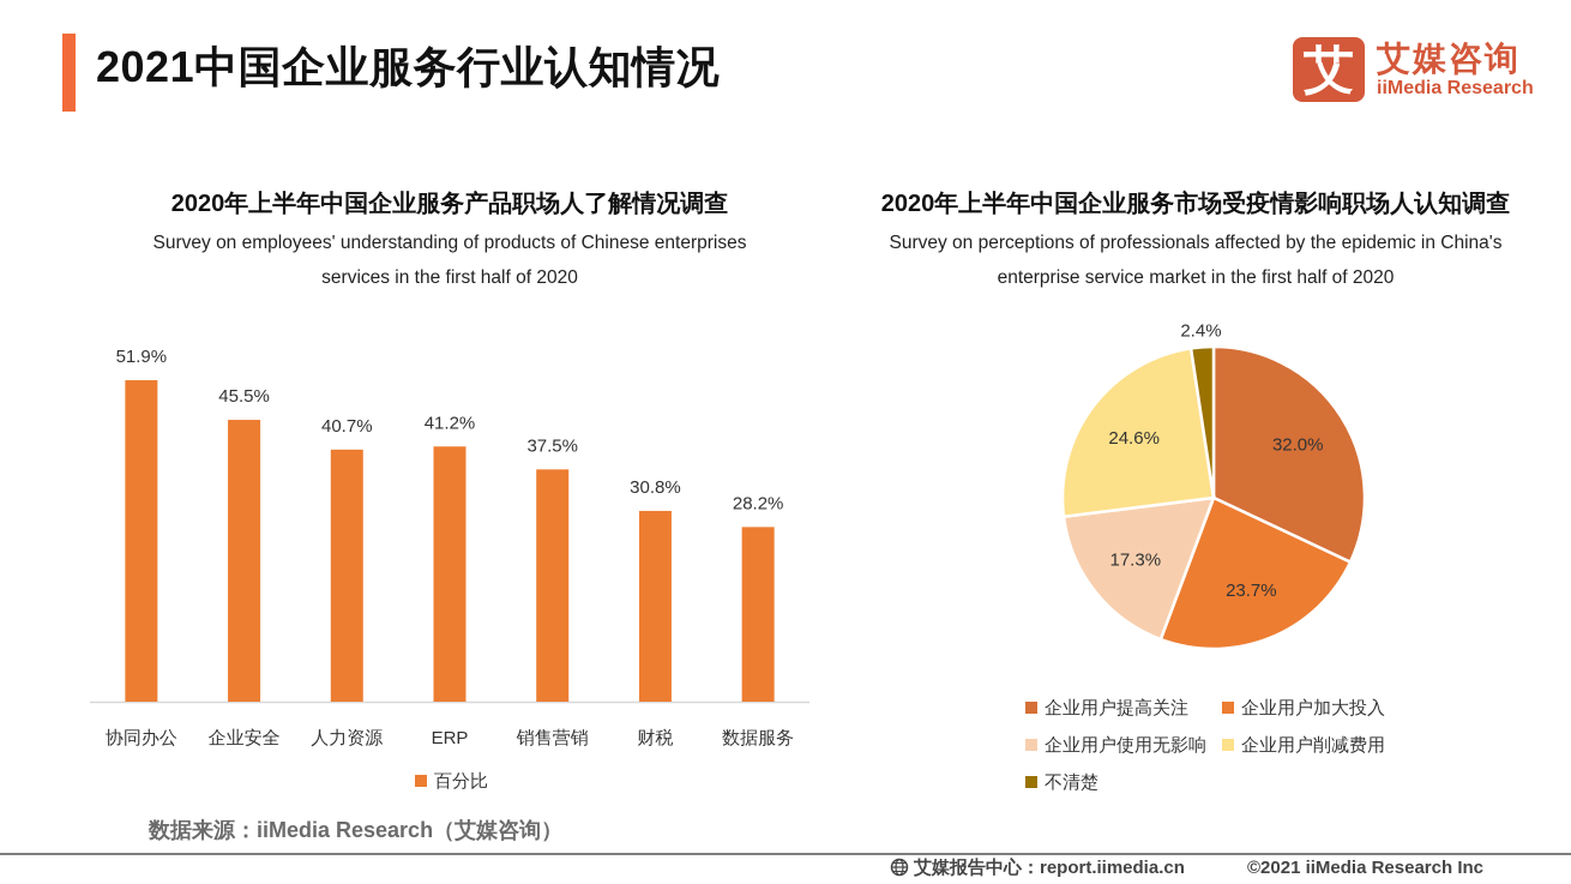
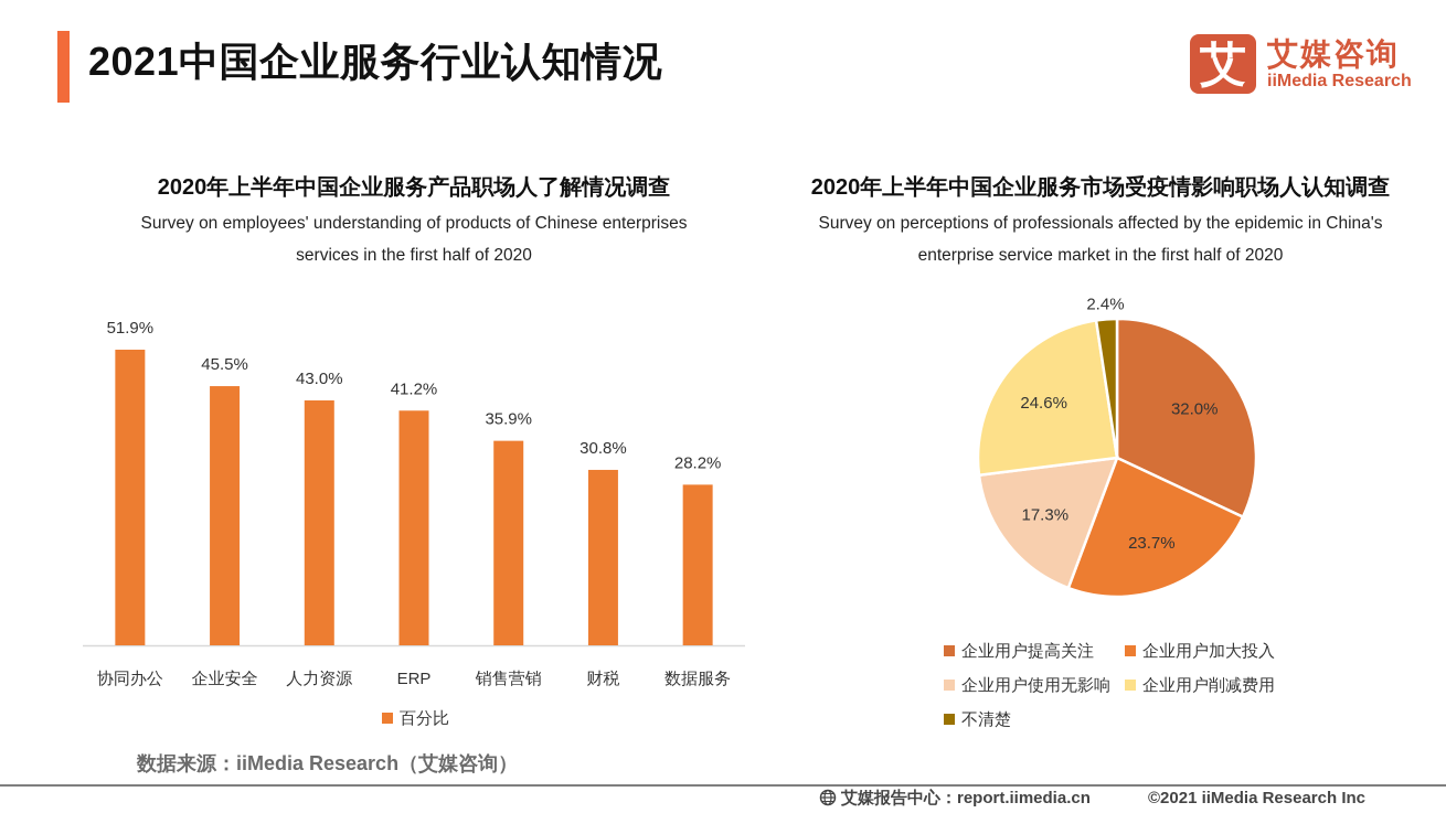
2020年上半年中国企业服务产品职场人了解情况调查/人力资源: 40.7% -> 43.0%
2020年上半年中国企业服务产品职场人了解情况调查/销售营销: 37.5% -> 35.9%
